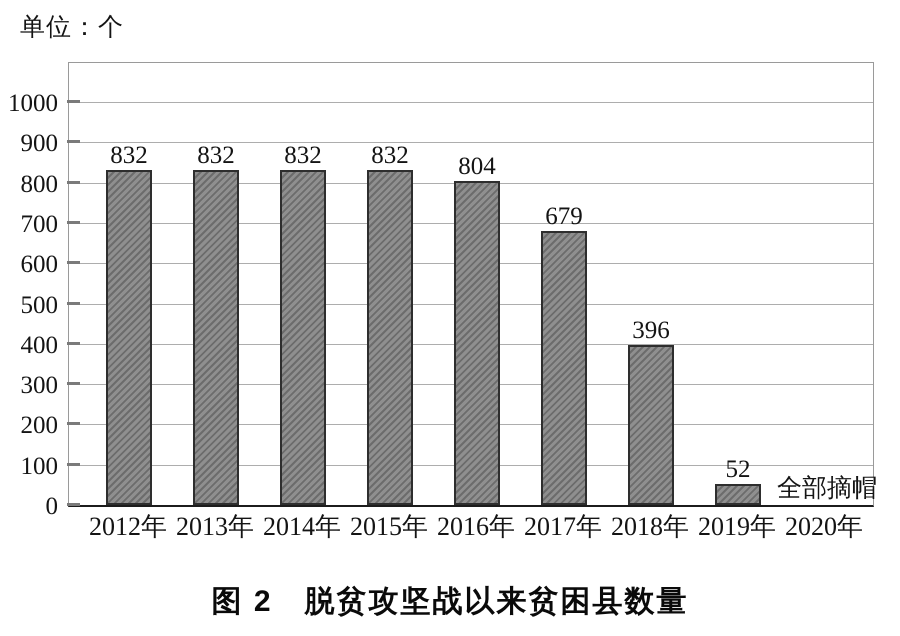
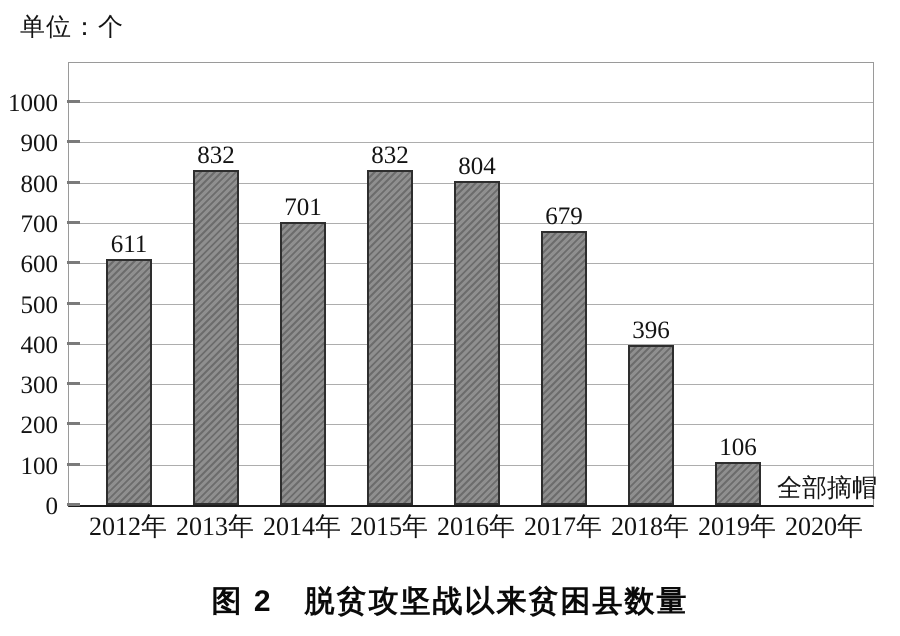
2012年: 832 -> 611
2014年: 832 -> 701
2019年: 52 -> 106
